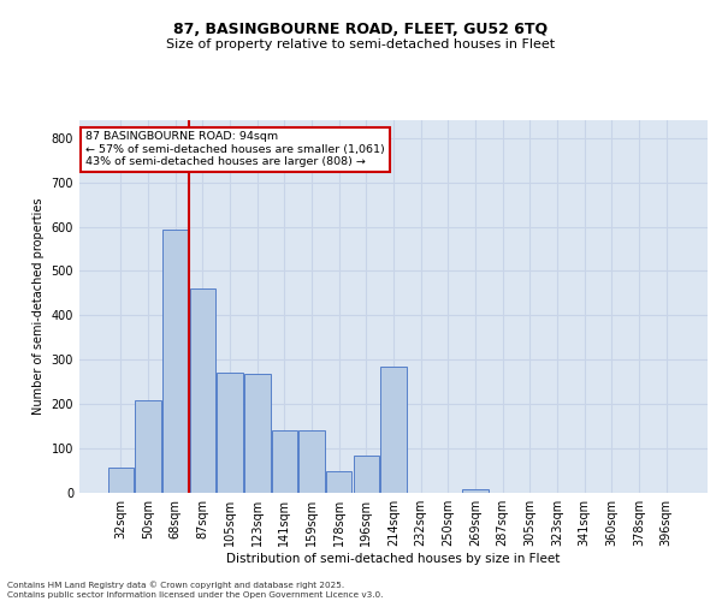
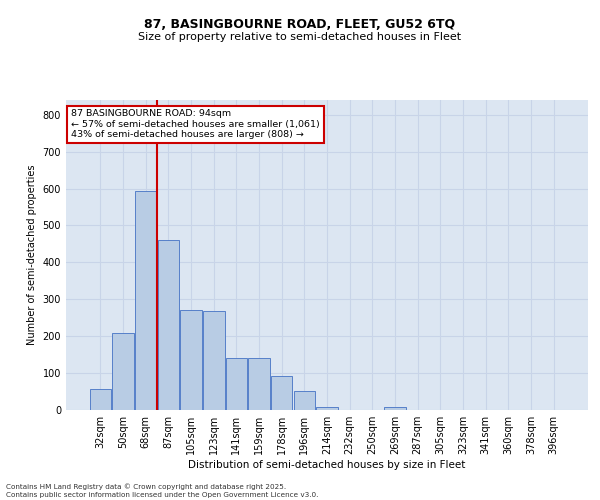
178sqm: 50 -> 91
196sqm: 85 -> 51
214sqm: 285 -> 9
